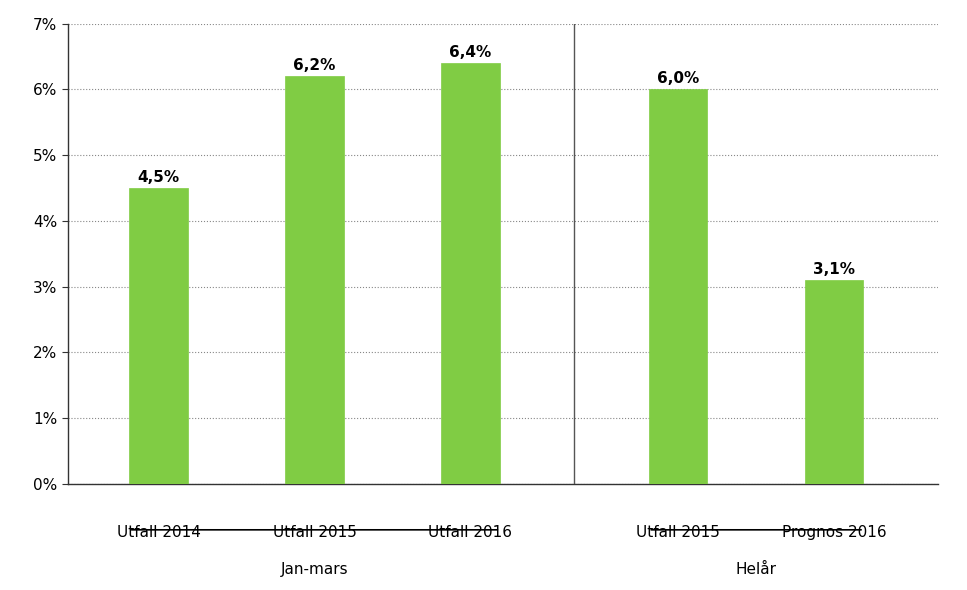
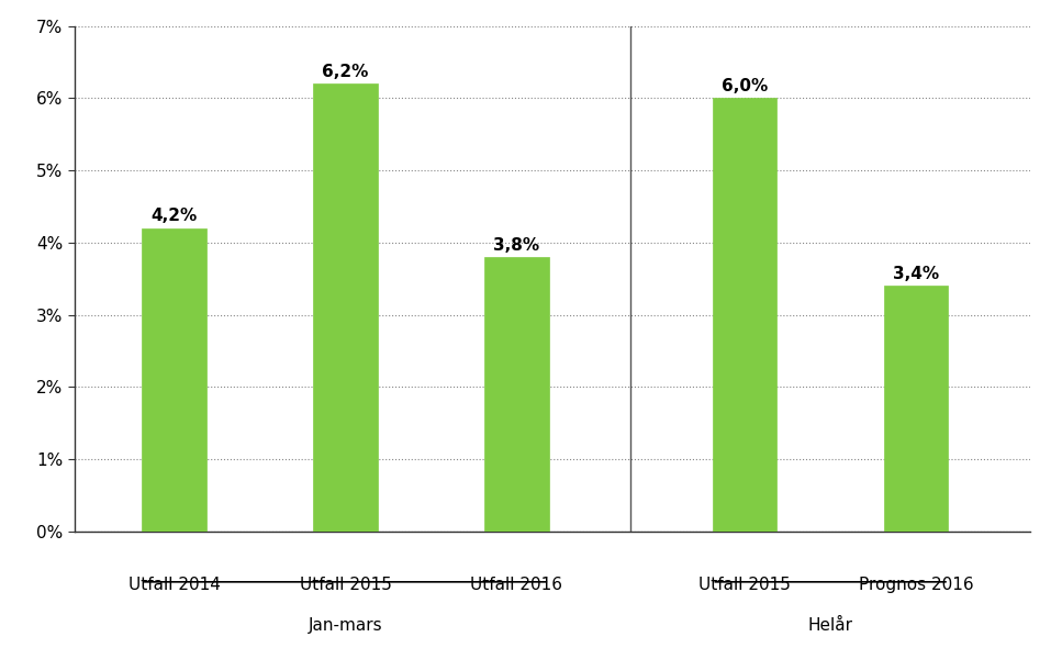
Utfall 2014: 4,5% -> 4,2%
Utfall 2016: 6,4% -> 3,8%
Prognos 2016: 3,1% -> 3,4%
